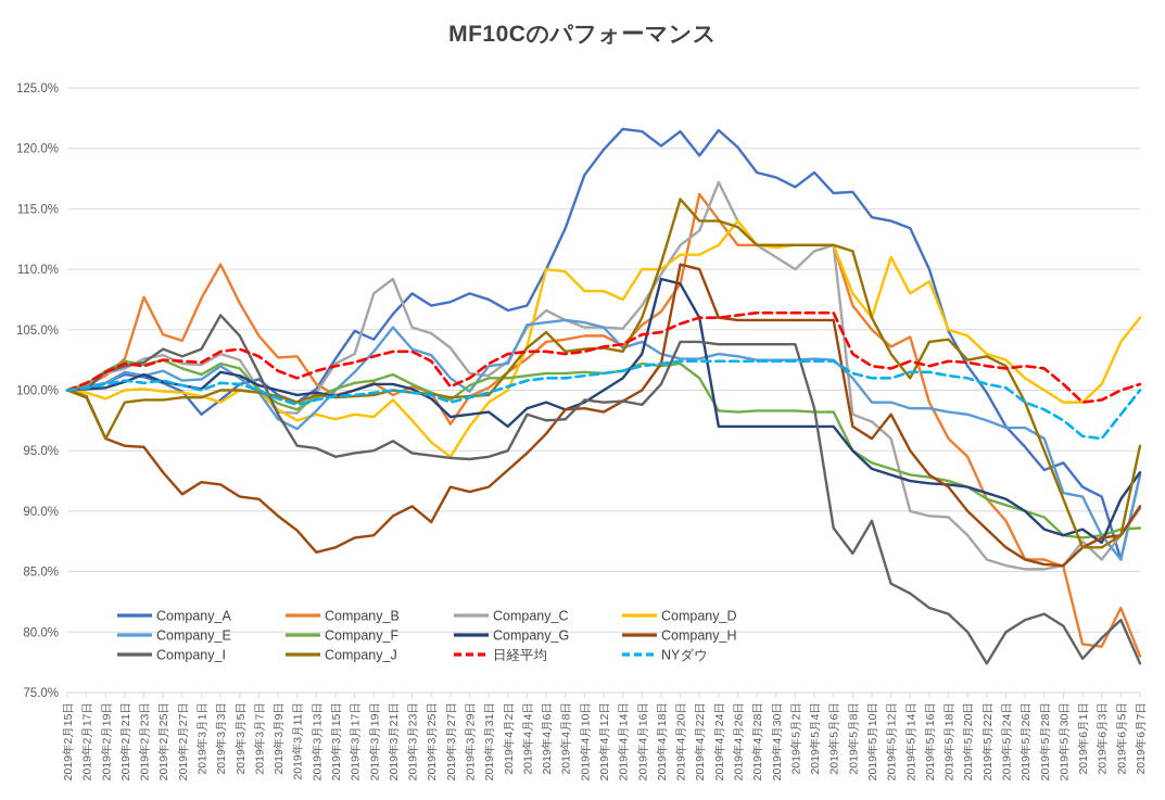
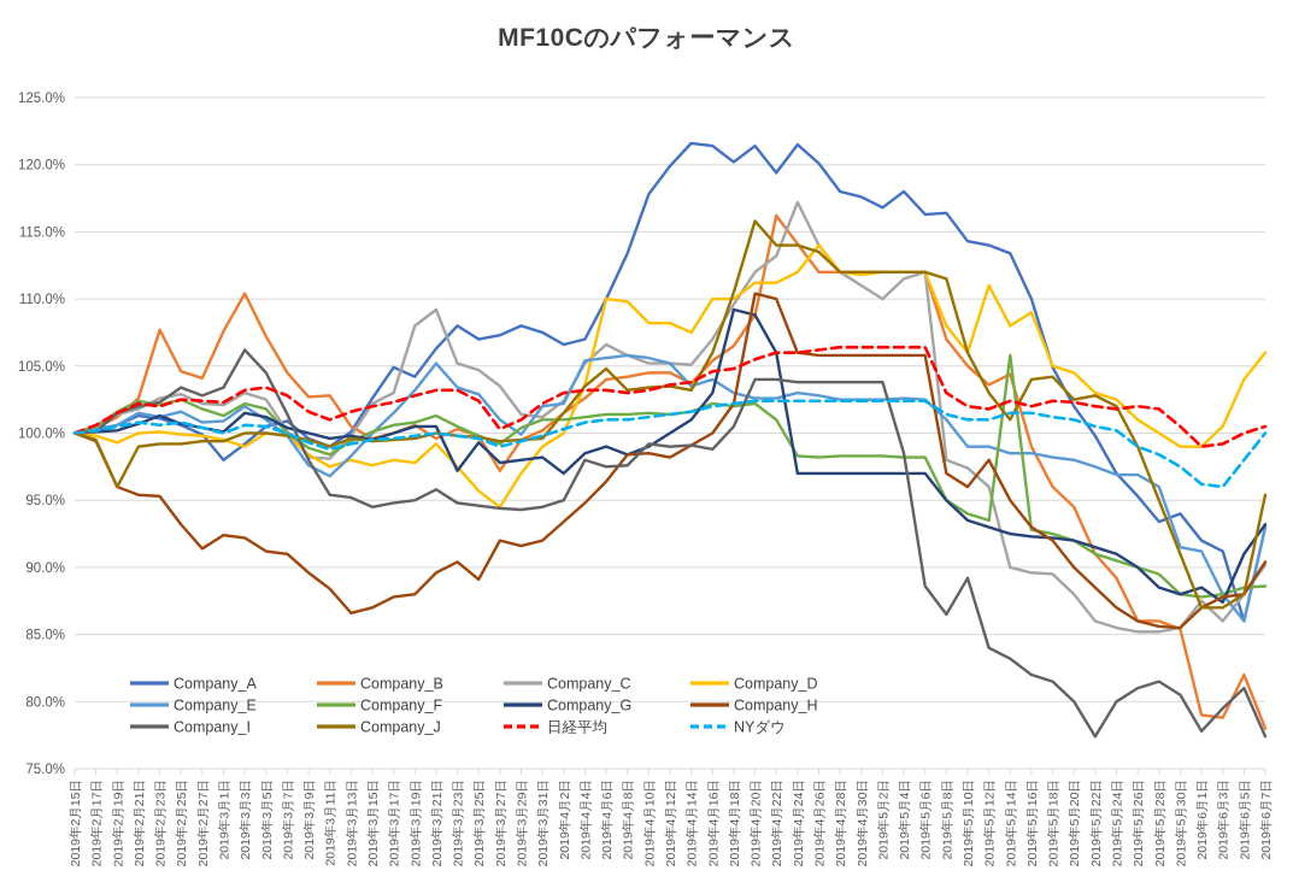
Company_G/2019年3月23日: 100.1% -> 97.2%
Company_F/2019年5月14日: 93.0% -> 105.8%
